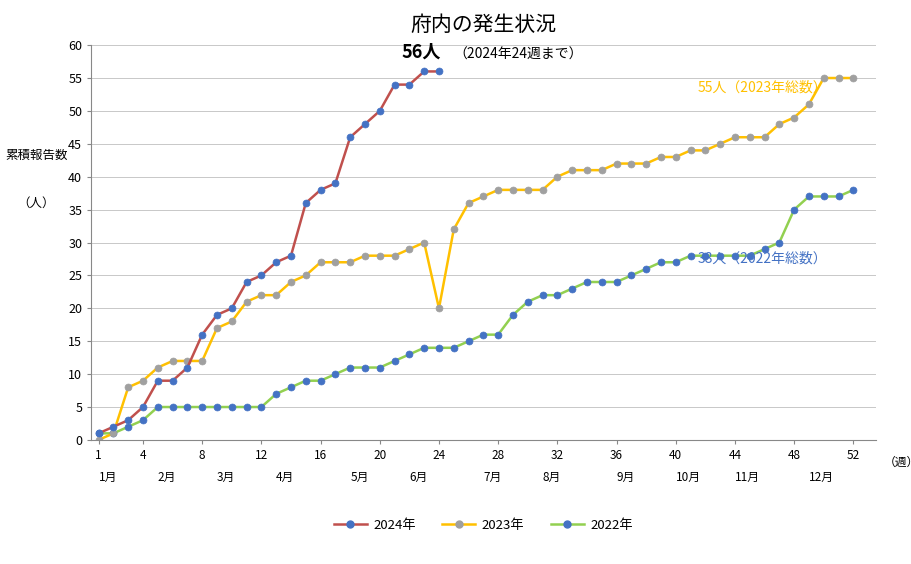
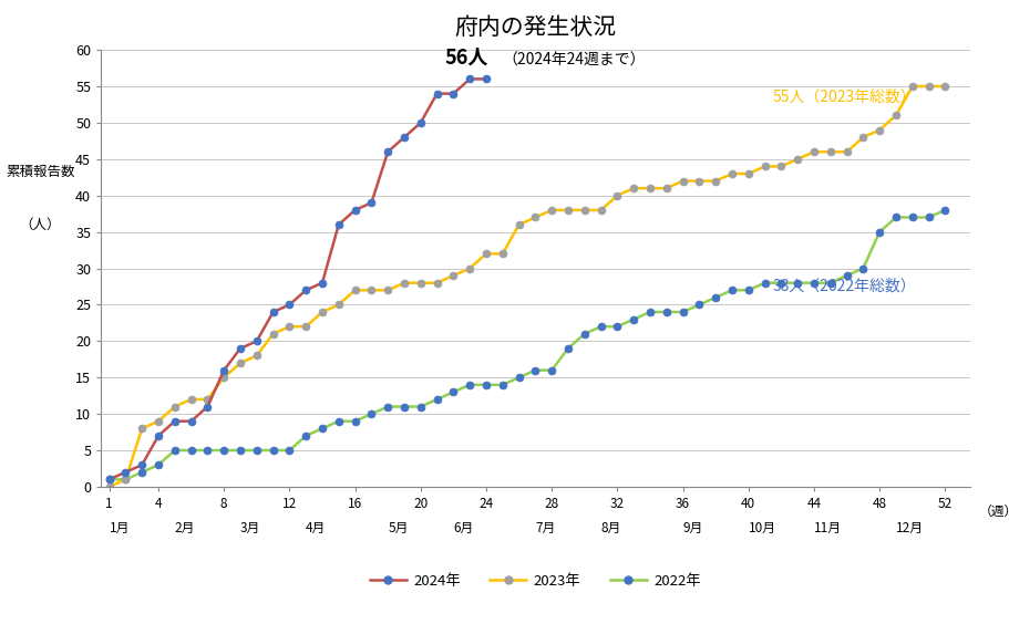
2024年/4: 5 -> 7
2023年/8: 12 -> 15
2023年/24: 20 -> 32
